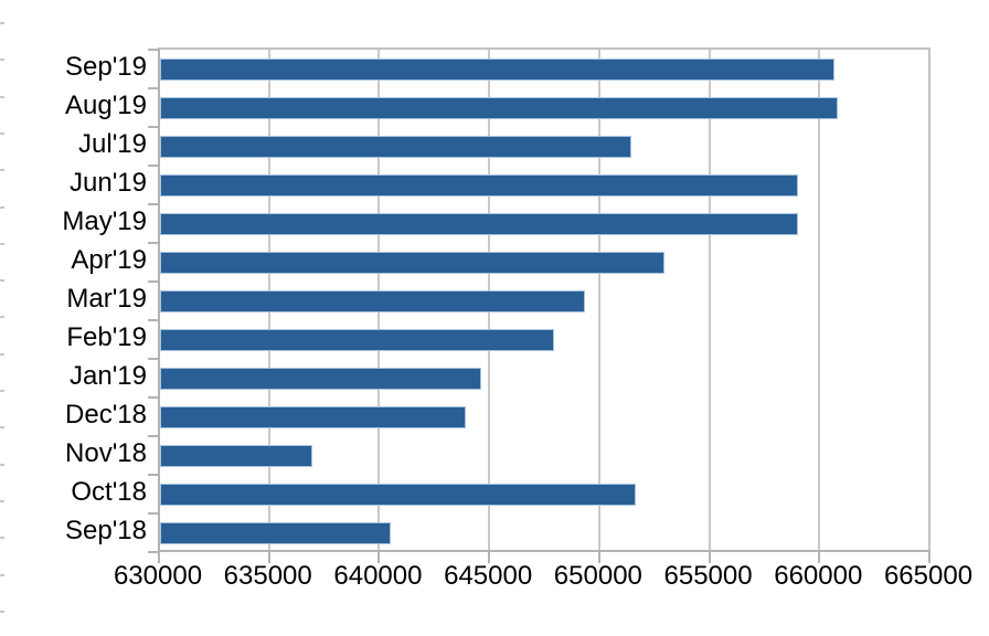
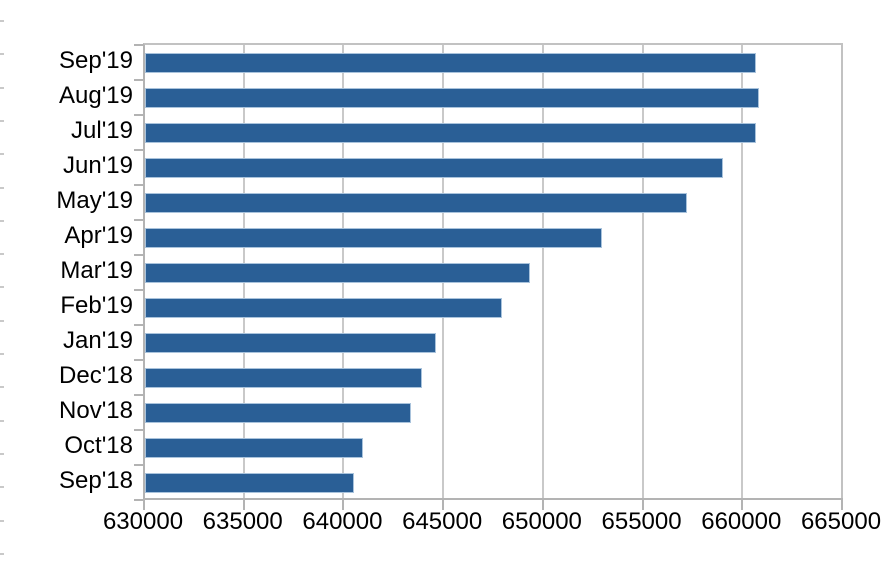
Jul'19: 651400 -> 660600
May'19: 659000 -> 657200
Nov'18: 636900 -> 643400
Oct'18: 651600 -> 641000
